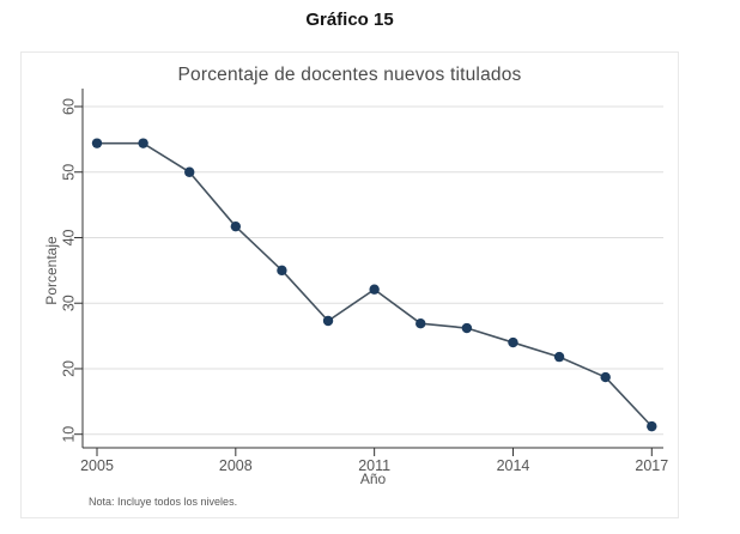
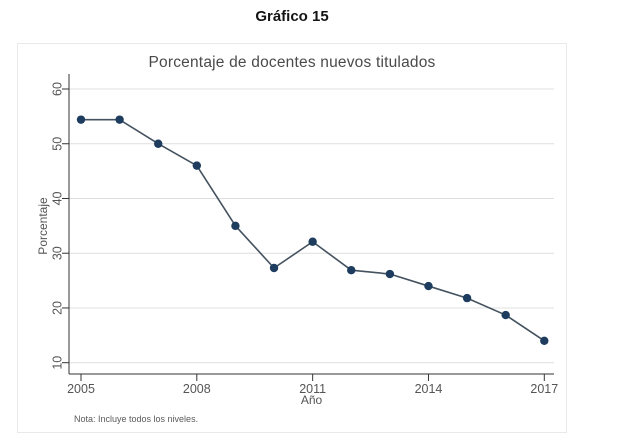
2008: 42 -> 46
2017: 11 -> 14
